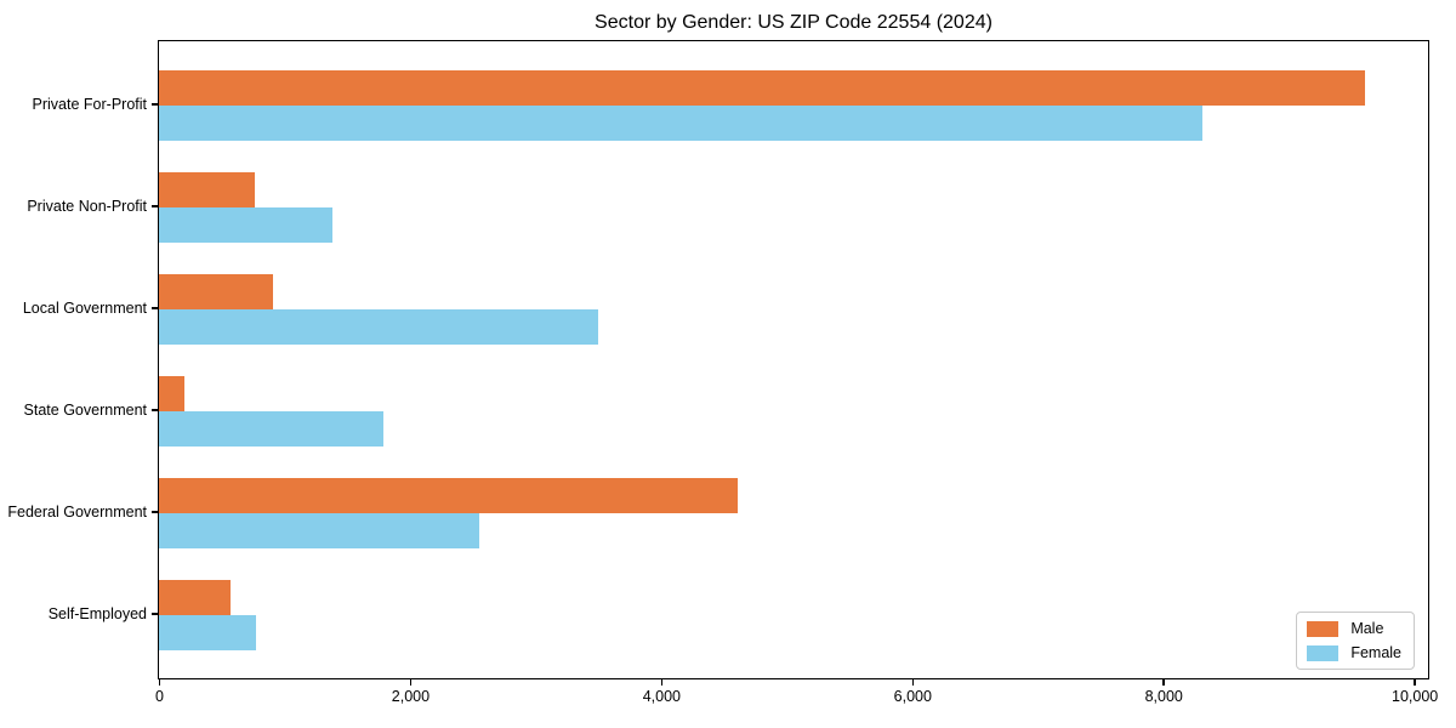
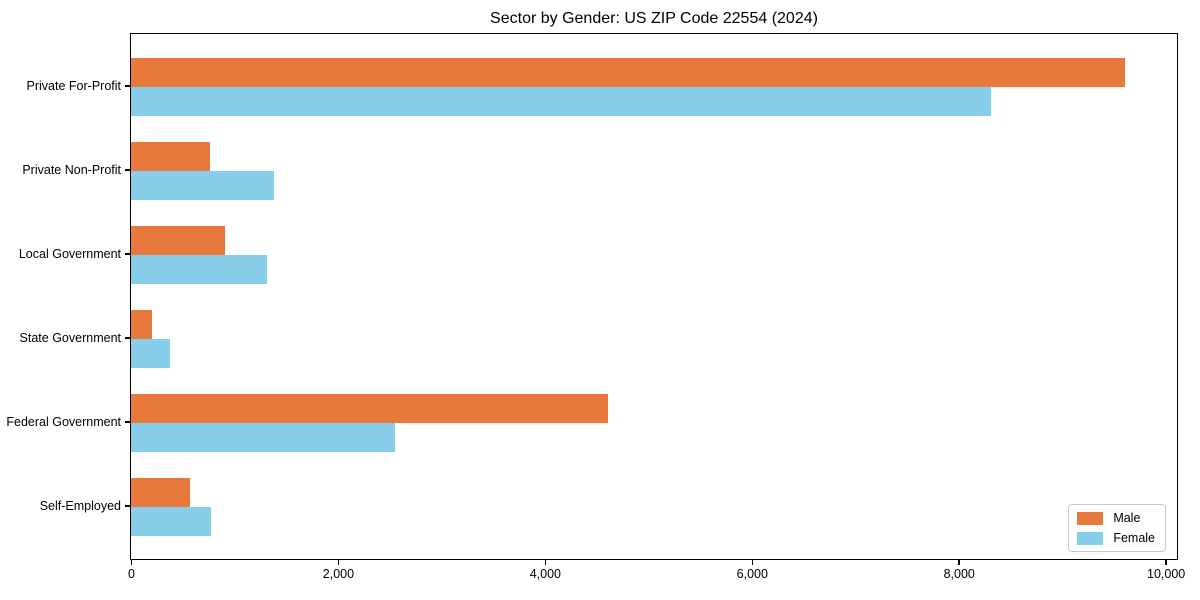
Female/Local Government: 3500 -> 1310
Female/State Government: 1790 -> 380
